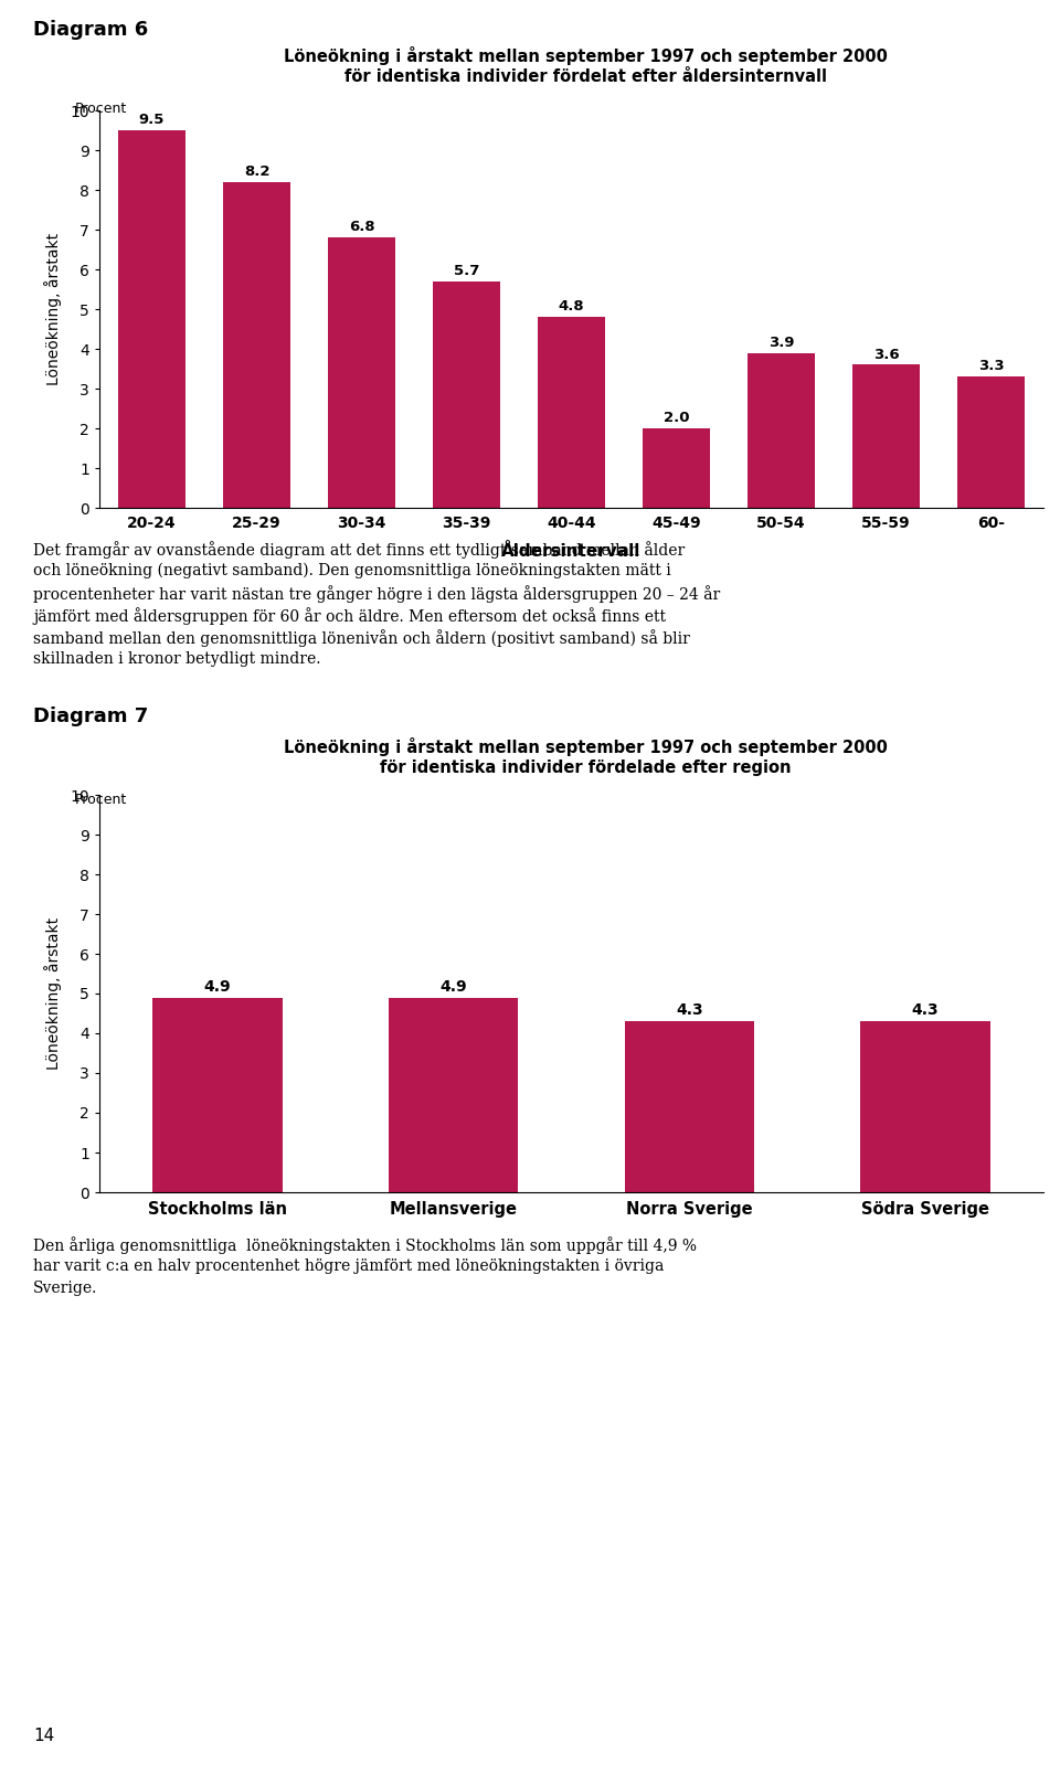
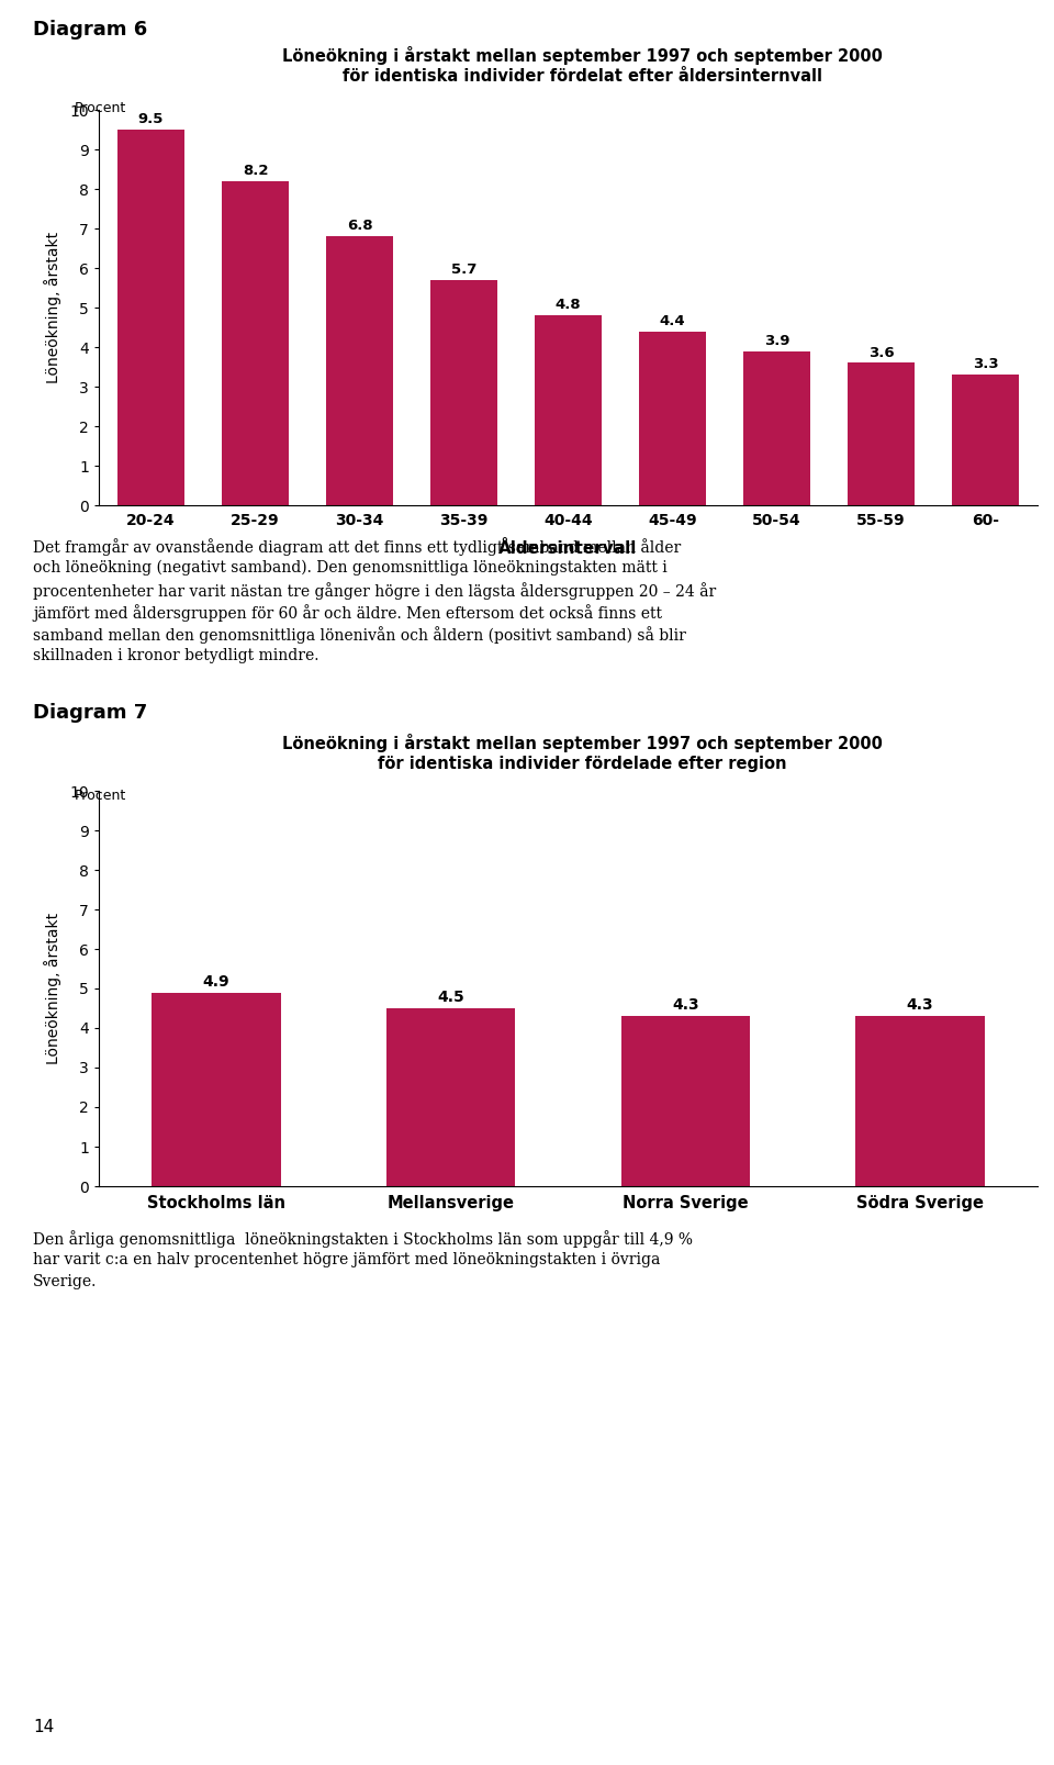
45-49: 2.0 -> 4.4
Mellansverige: 4.9 -> 4.5
